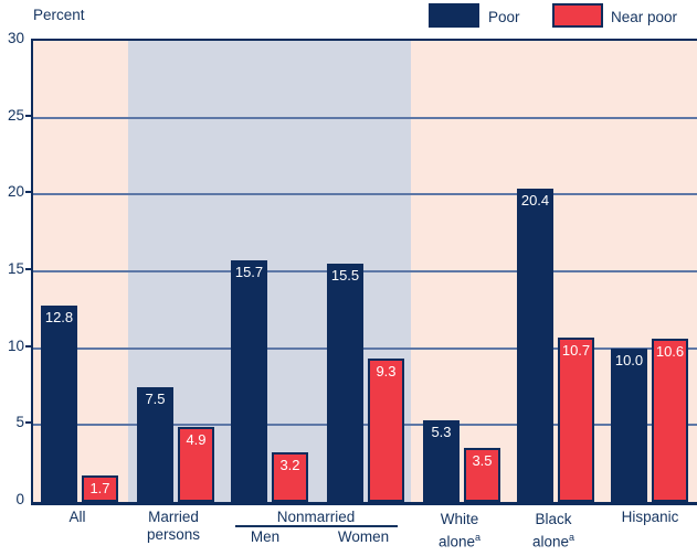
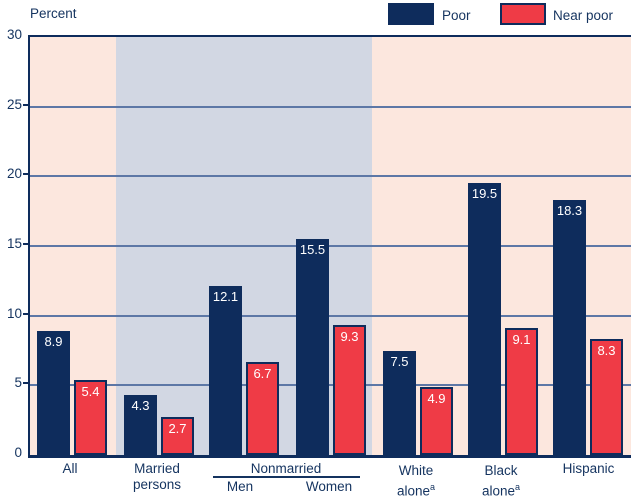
Poor/All: 12.8 -> 8.9
Near poor/All: 1.7 -> 5.4
Poor/Married persons: 7.5 -> 4.3
Near poor/Married persons: 4.9 -> 2.7
Poor/Nonmarried Men: 15.7 -> 12.1
Near poor/Nonmarried Men: 3.2 -> 6.7
Poor/White alone: 5.3 -> 7.5
Near poor/White alone: 3.5 -> 4.9
Poor/Black alone: 20.4 -> 19.5
Near poor/Black alone: 10.7 -> 9.1
Poor/Hispanic: 10.0 -> 18.3
Near poor/Hispanic: 10.6 -> 8.3
